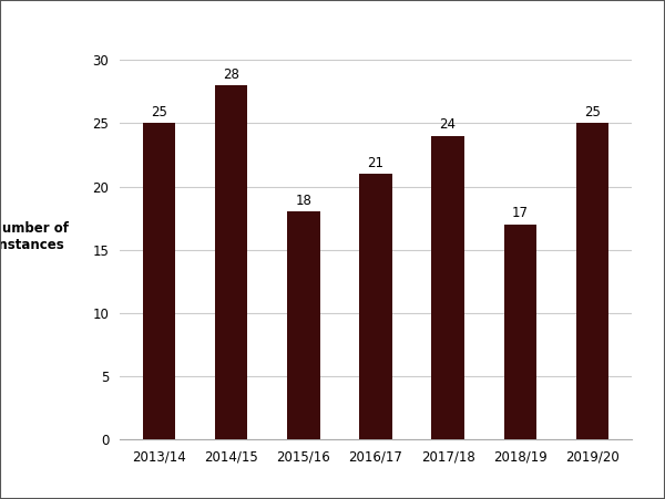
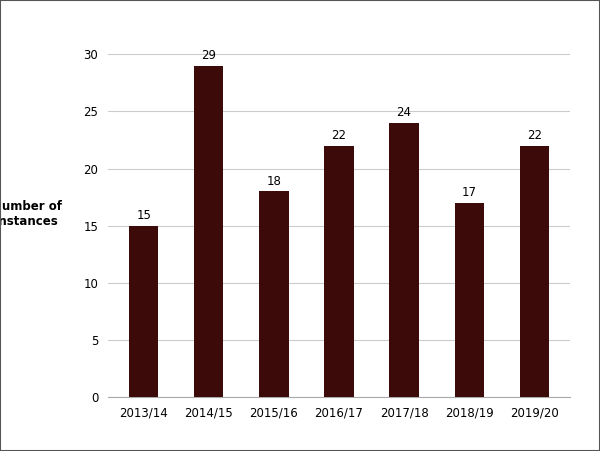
2013/14: 25 -> 15
2014/15: 28 -> 29
2016/17: 21 -> 22
2019/20: 25 -> 22
